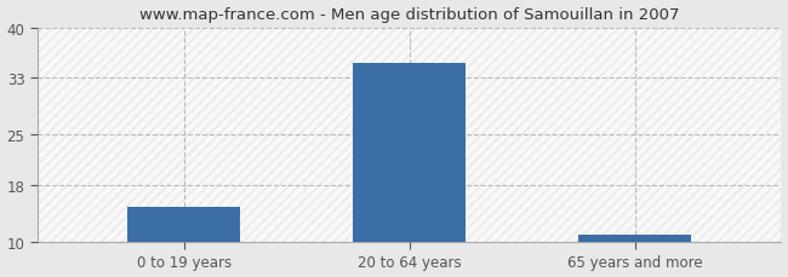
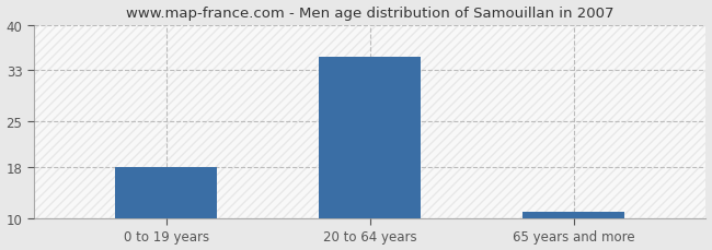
0 to 19 years: 15 -> 18
